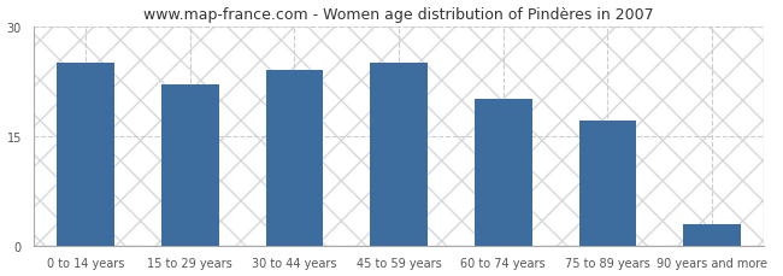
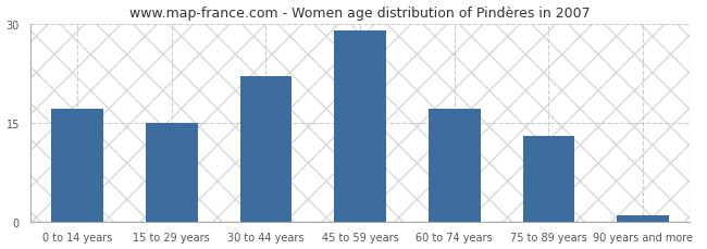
0 to 14 years: 25 -> 17
15 to 29 years: 22 -> 15
30 to 44 years: 24 -> 22
45 to 59 years: 25 -> 29
60 to 74 years: 20 -> 17
75 to 89 years: 17 -> 13
90 years and more: 3 -> 1
